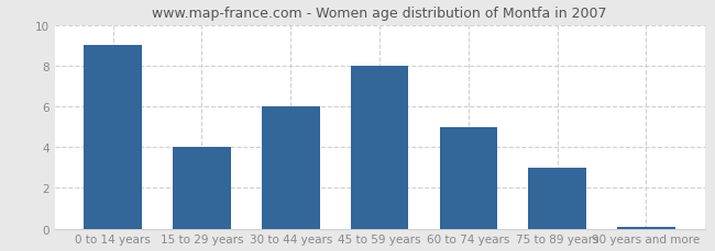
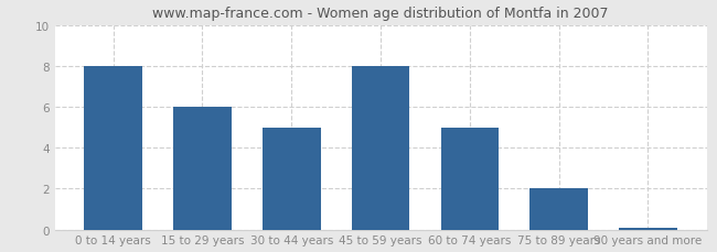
0 to 14 years: 9.0 -> 8.0
15 to 29 years: 4.0 -> 6.0
30 to 44 years: 6.0 -> 5.0
75 to 89 years: 3.0 -> 2.0
